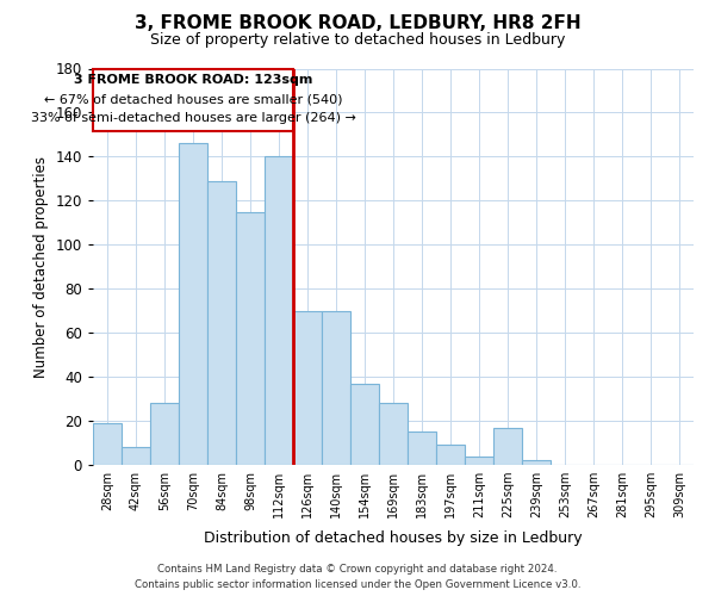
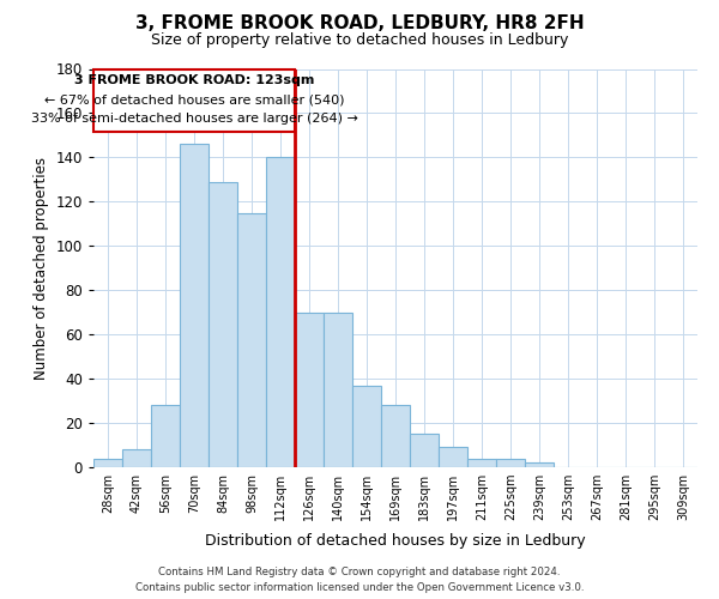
28sqm: 19 -> 4
225sqm: 17 -> 4
